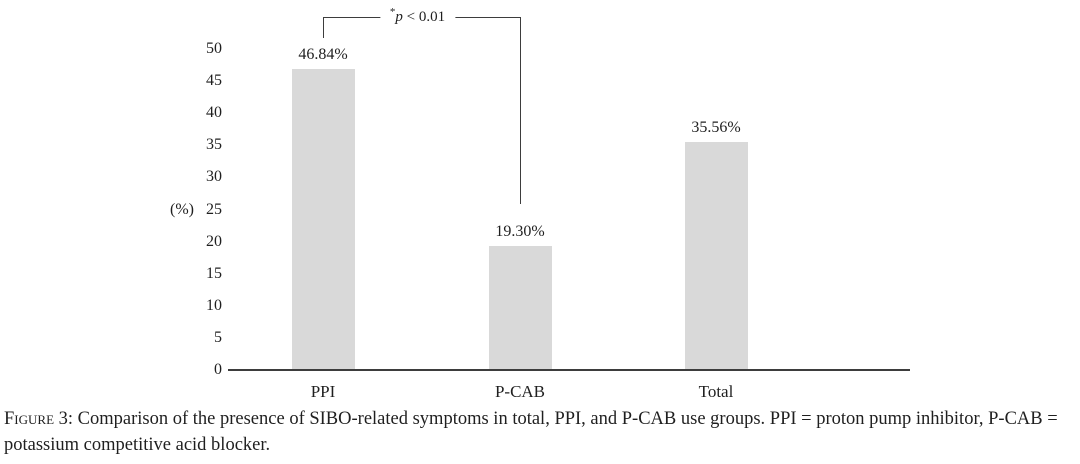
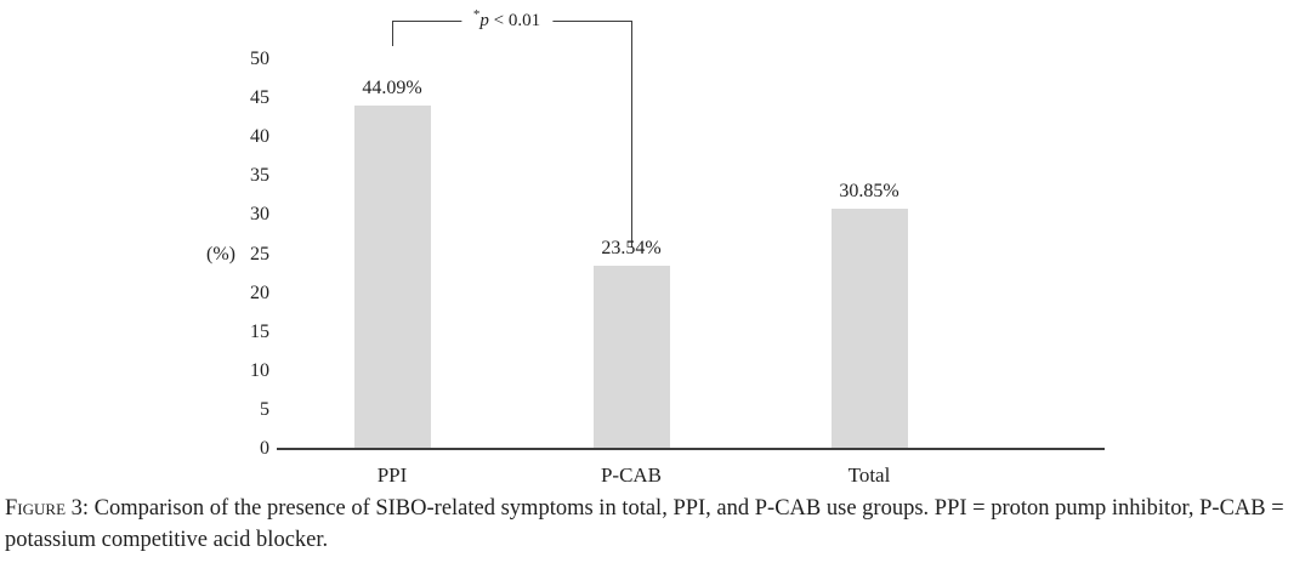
PPI: 46.84% -> 44.09%
P-CAB: 19.30% -> 23.54%
Total: 35.56% -> 30.85%
